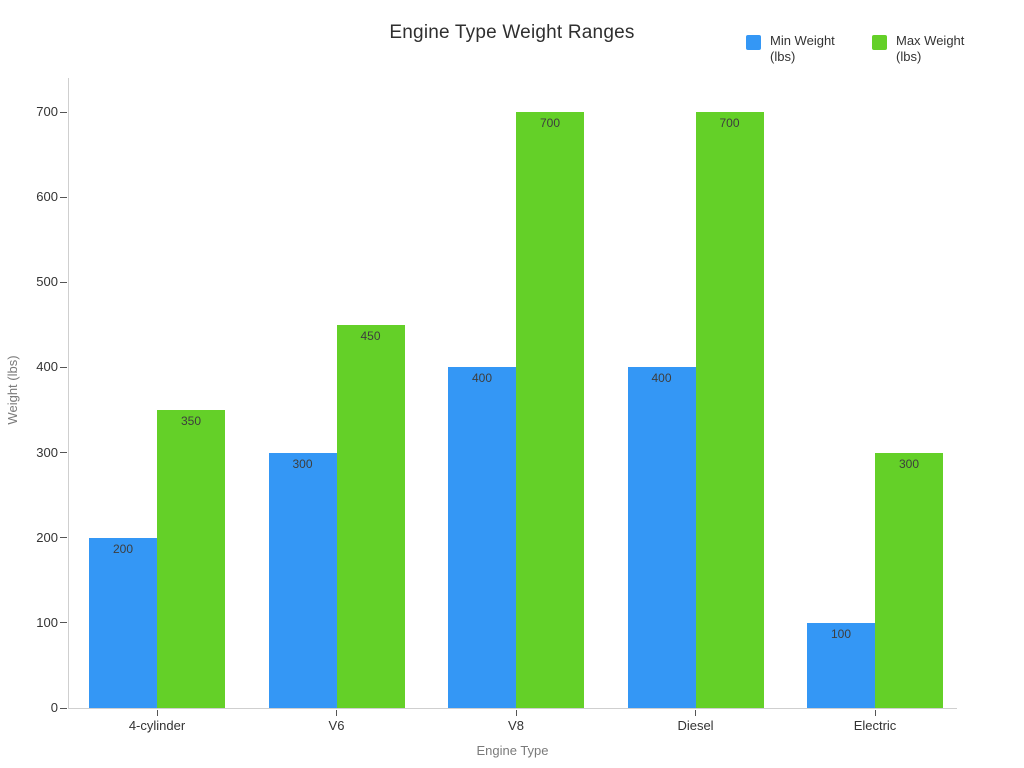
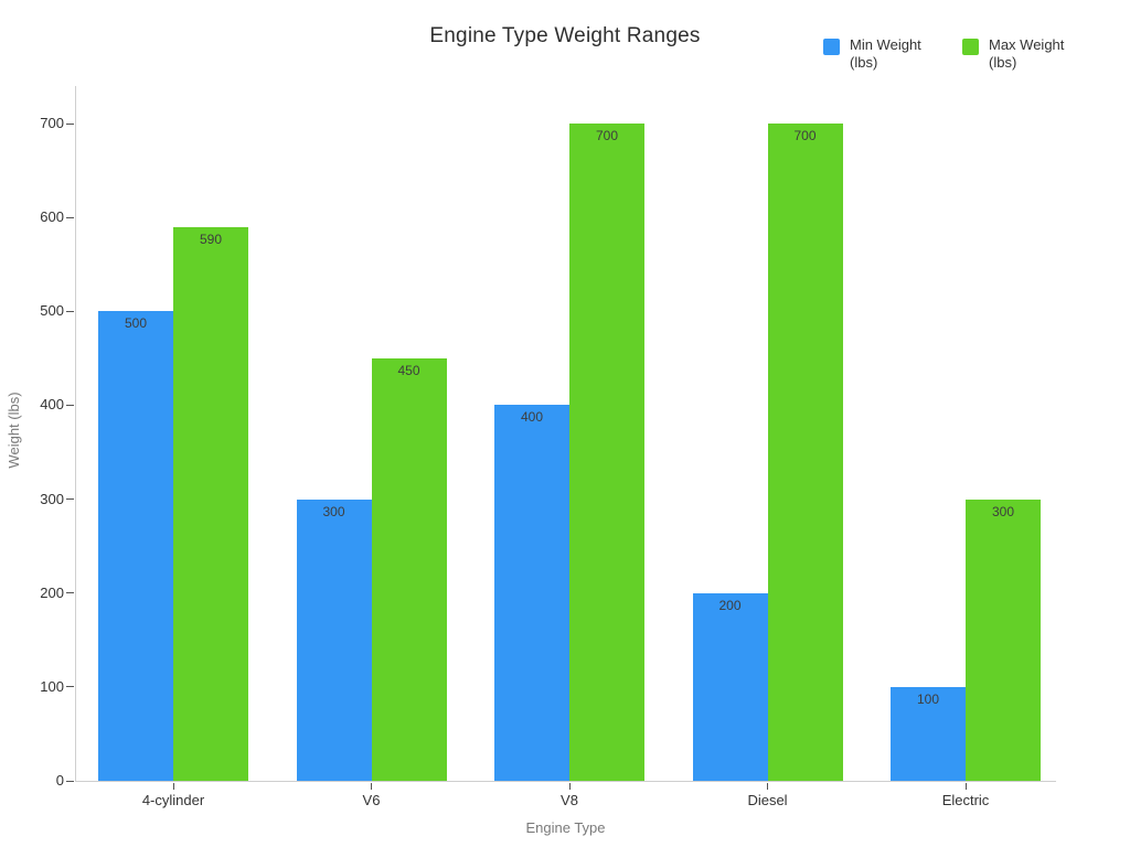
Min Weight (lbs)/4-cylinder: 200 -> 500
Max Weight (lbs)/4-cylinder: 350 -> 590
Min Weight (lbs)/Diesel: 400 -> 200
